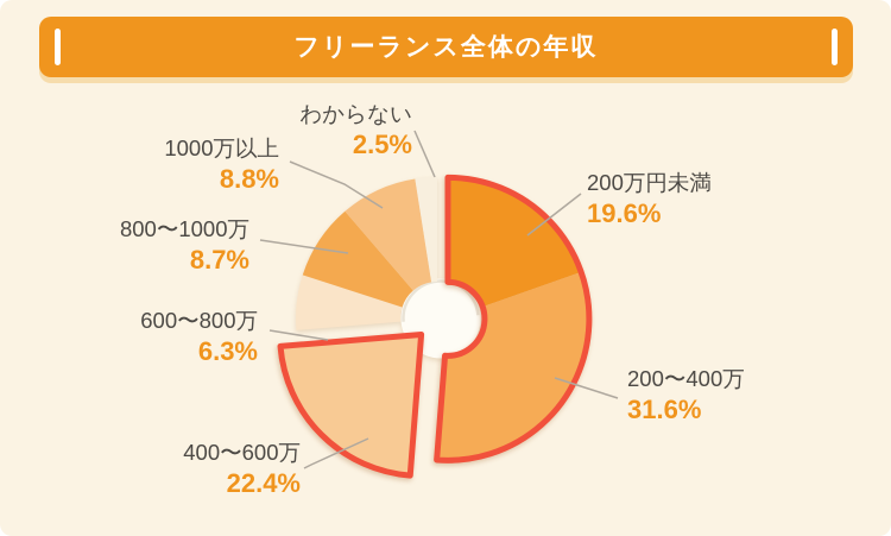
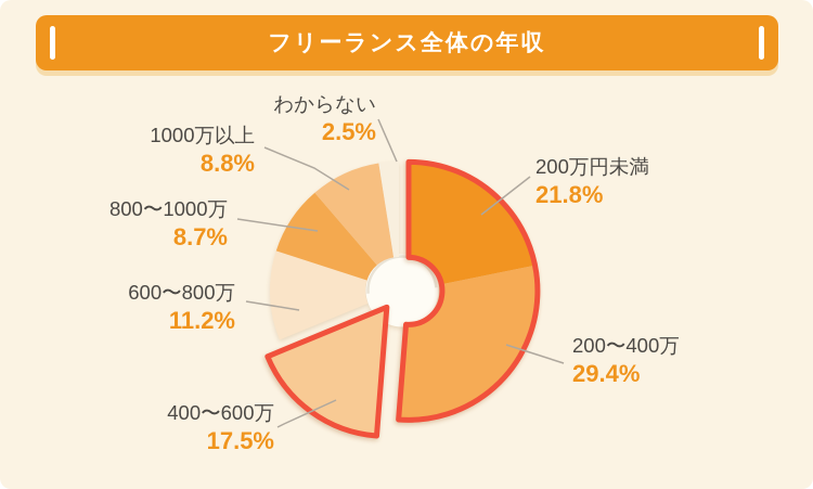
200万円未満: 19.6% -> 21.8%
200〜400万: 31.6% -> 29.4%
400〜600万: 22.4% -> 17.5%
600〜800万: 6.3% -> 11.2%
